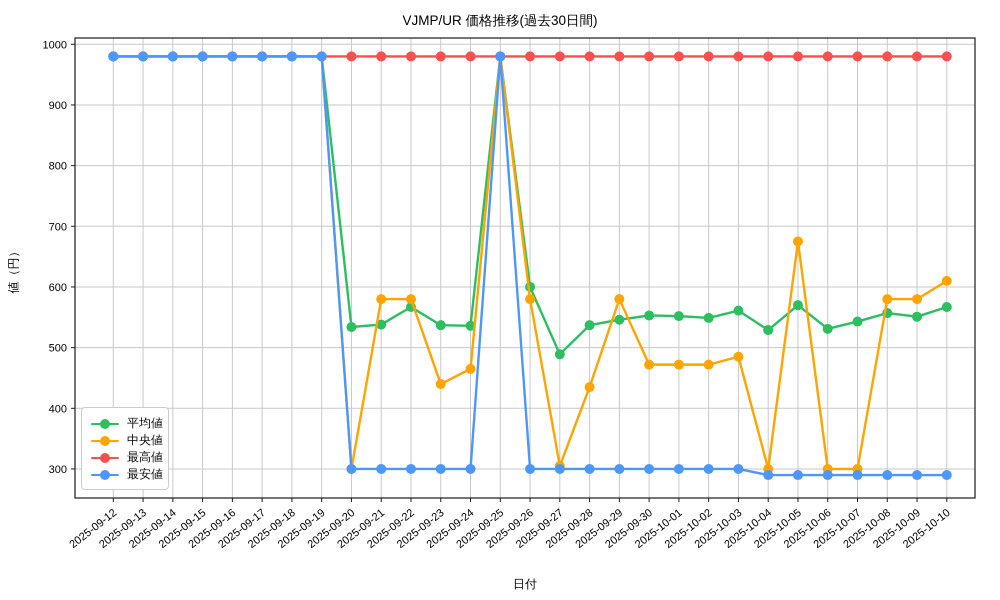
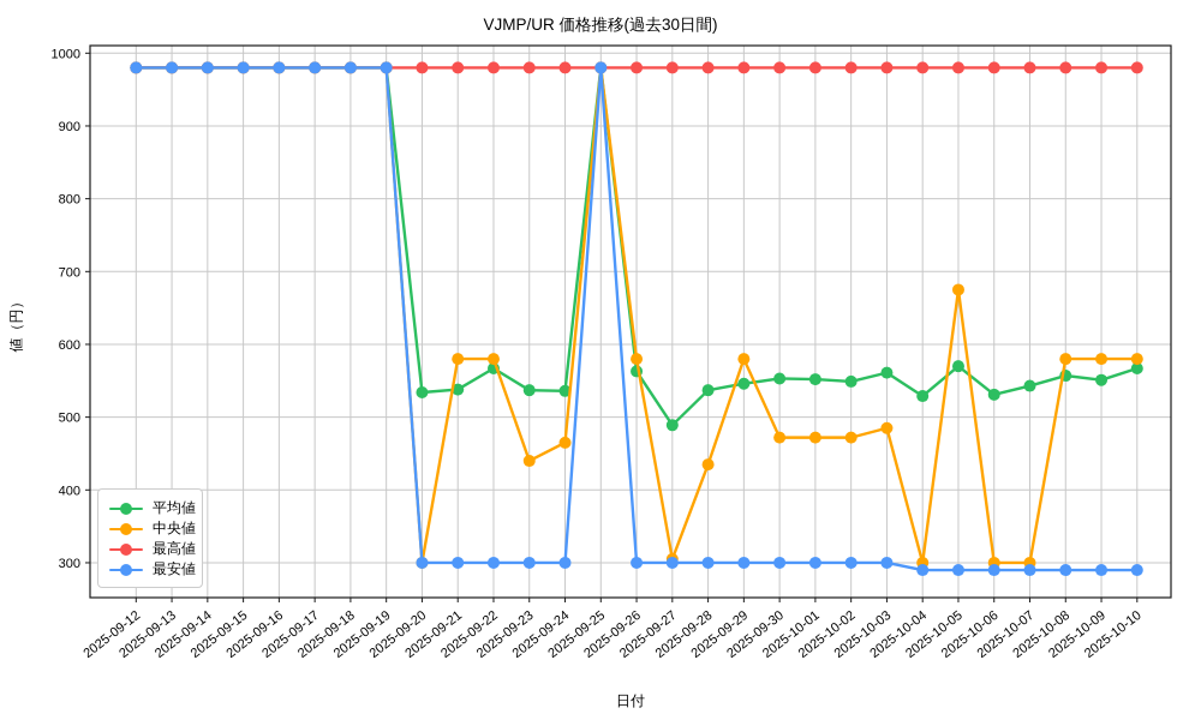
平均値/2025-09-26: 600 -> 560
中央値/2025-10-10: 610 -> 580
